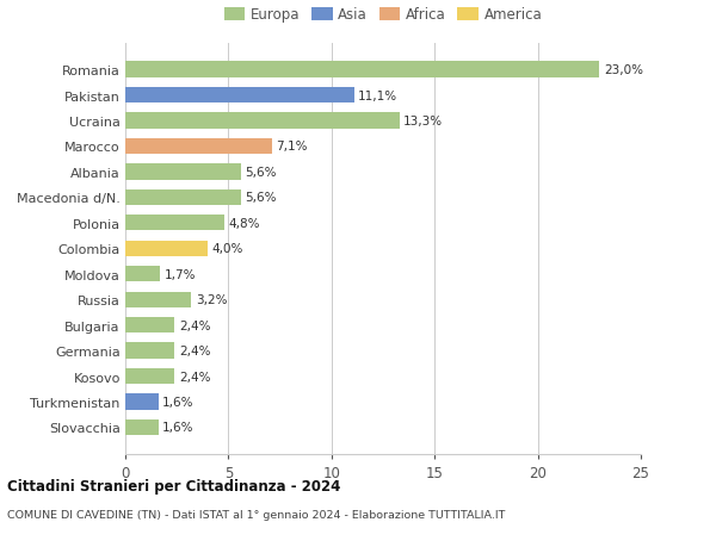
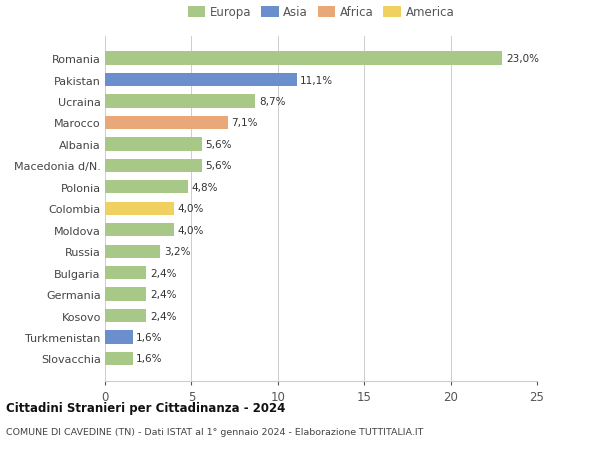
Ucraina: 13,3% -> 8,7%
Moldova: 1,7% -> 4,0%
